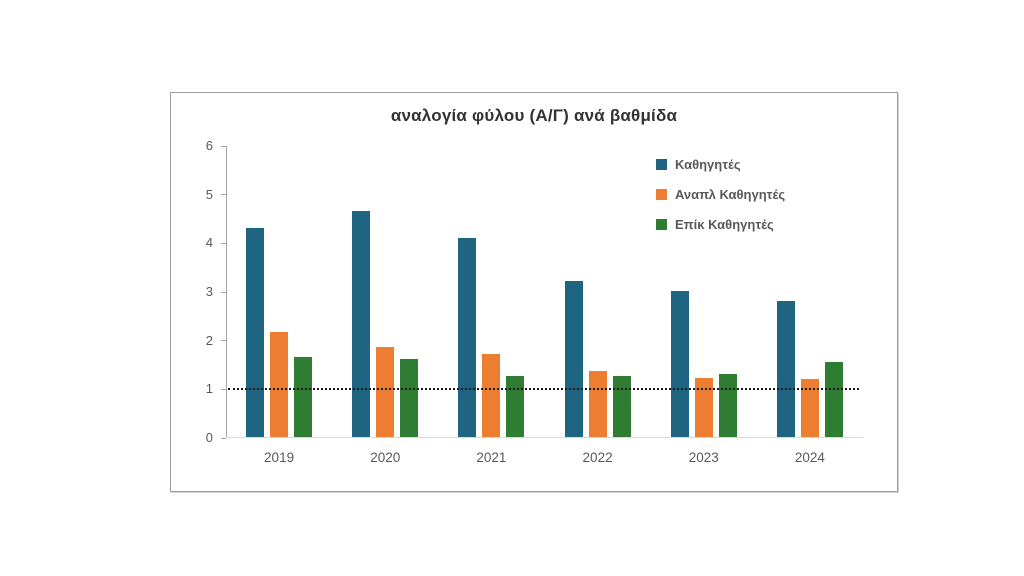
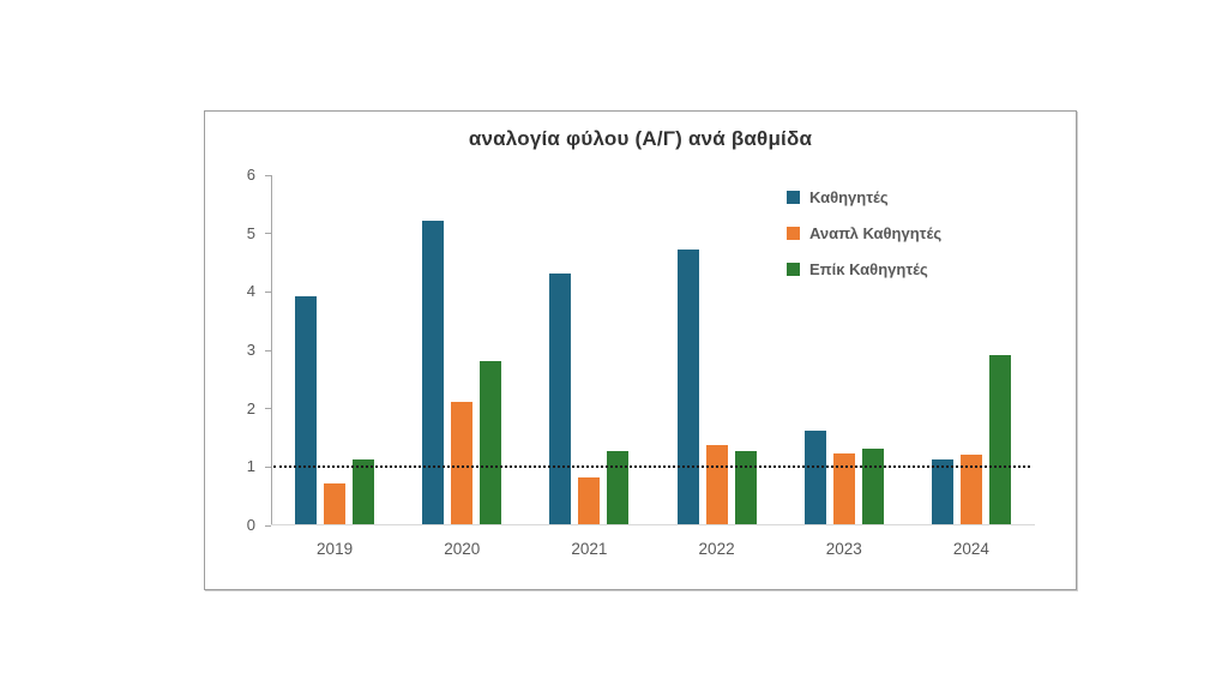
Καθηγητές/2019: 4.3 -> 3.9
Αναπλ Καθηγητές/2019: 2.1 -> 0.7
Επίκ Καθηγητές/2019: 1.6 -> 1.1
Καθηγητές/2020: 4.7 -> 5.2
Αναπλ Καθηγητές/2020: 1.9 -> 2.1
Επίκ Καθηγητές/2020: 1.6 -> 2.8
Καθηγητές/2021: 4.1 -> 4.3
Αναπλ Καθηγητές/2021: 1.7 -> 0.8
Καθηγητές/2022: 3.2 -> 4.7
Καθηγητές/2023: 3.0 -> 1.6
Καθηγητές/2024: 2.8 -> 1.1
Επίκ Καθηγητές/2024: 1.6 -> 2.9
